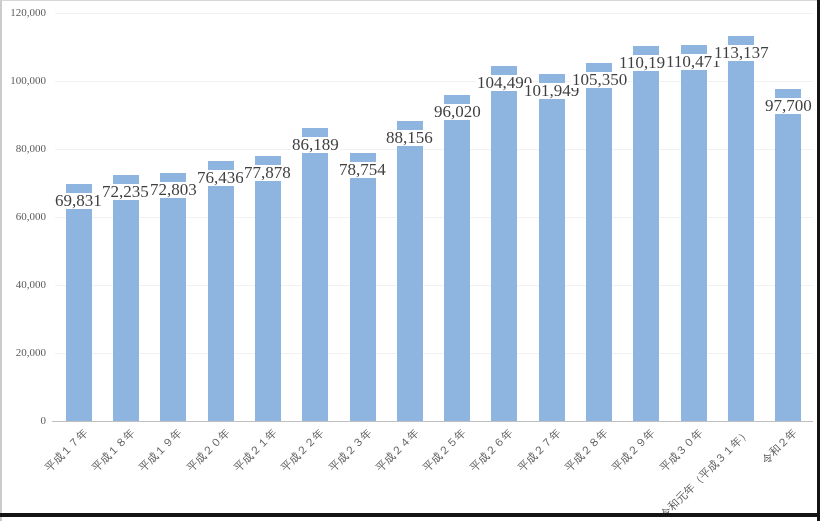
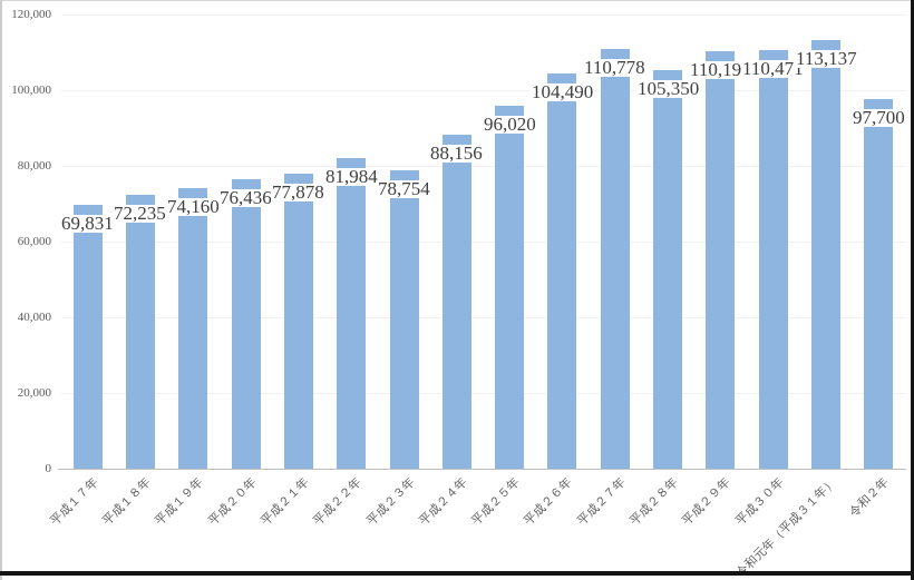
平成１９年: 72,803 -> 74,160
平成２２年: 86,189 -> 81,984
平成２７年: 101,949 -> 110,778
